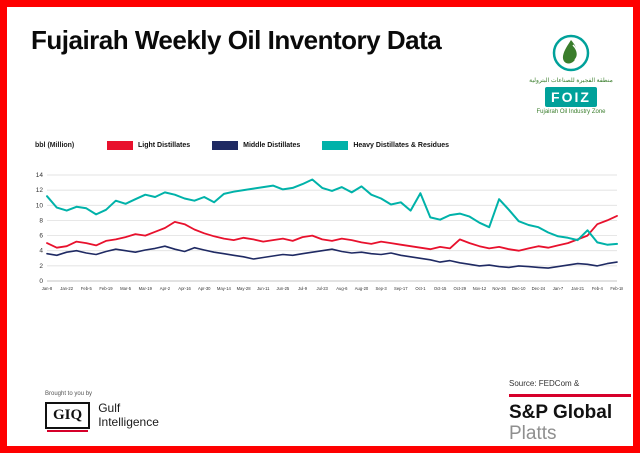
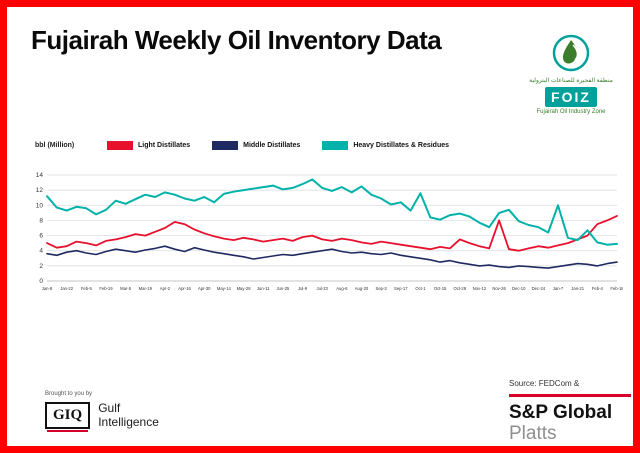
Light Distillates/Nov-26: 4 -> 8
Heavy Distillates & Residues/Nov-26: 11 -> 9
Heavy Distillates & Residues/Jan-7: 6 -> 10
